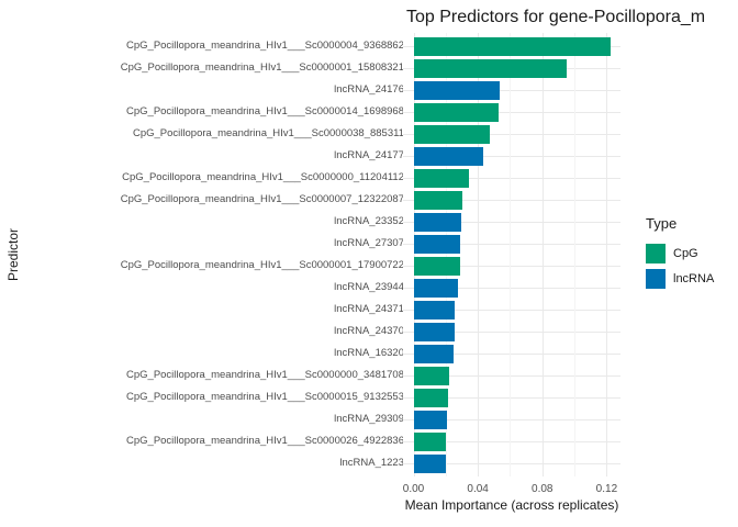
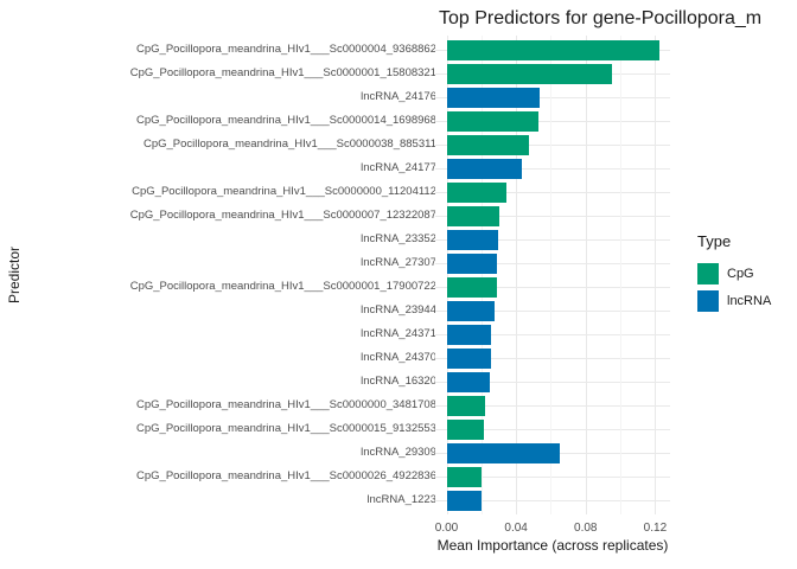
lncRNA_29309: 0.021 -> 0.065
